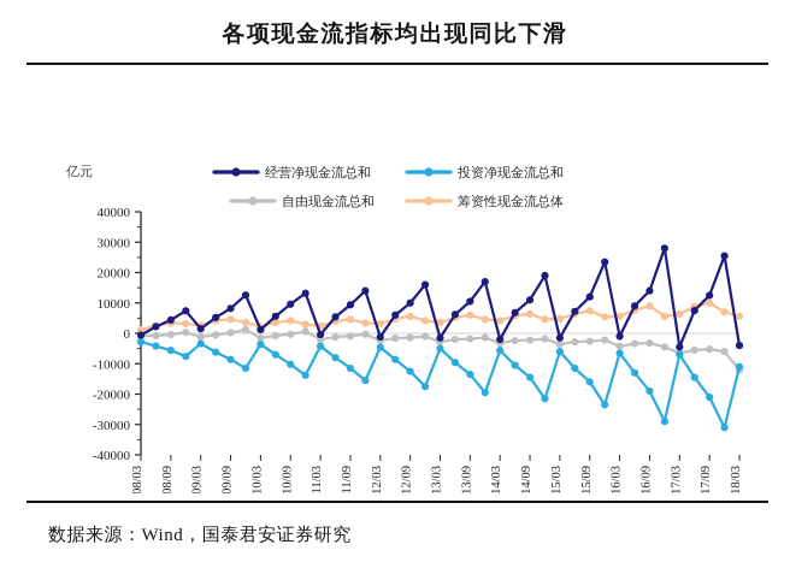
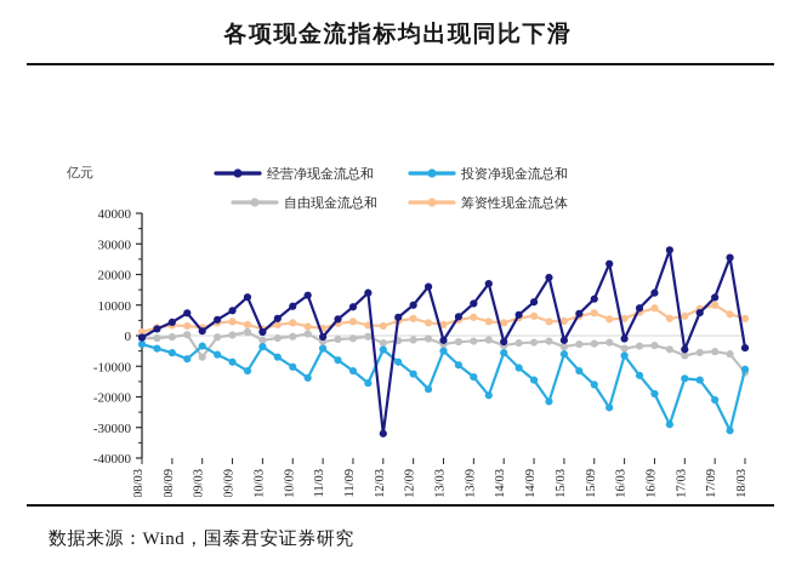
自由现金流总和/2009/03: -1000 -> -7000
经营净现金流总和/2012/03: -1000 -> -32000
投资净现金流总和/2017/03: -7000 -> -14000
